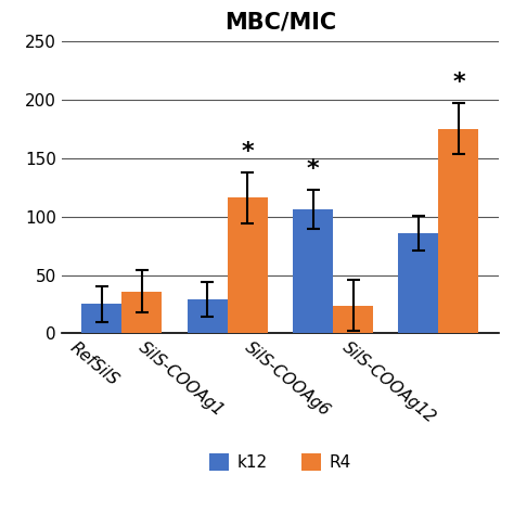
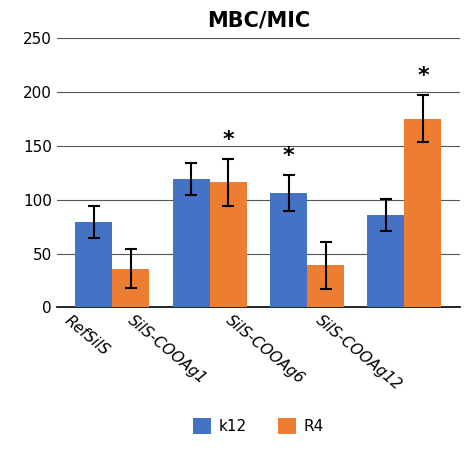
k12/RefSilS: 25 -> 79
k12/SilS-COOAg1: 29 -> 119
R4/SilS-COOAg6: 24 -> 39
